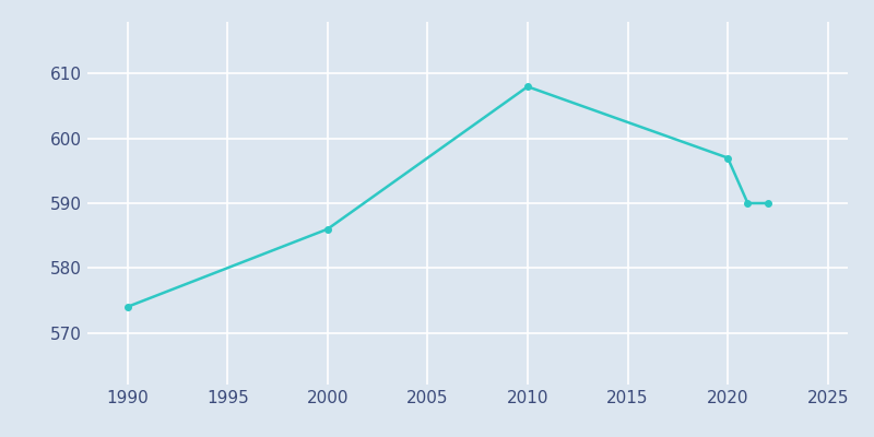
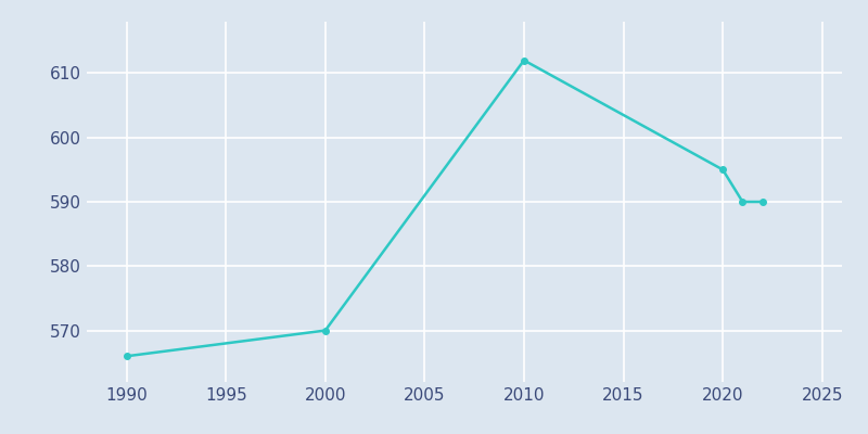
1990: 574 -> 566
2000: 586 -> 570
2010: 608 -> 612
2020: 597 -> 595
